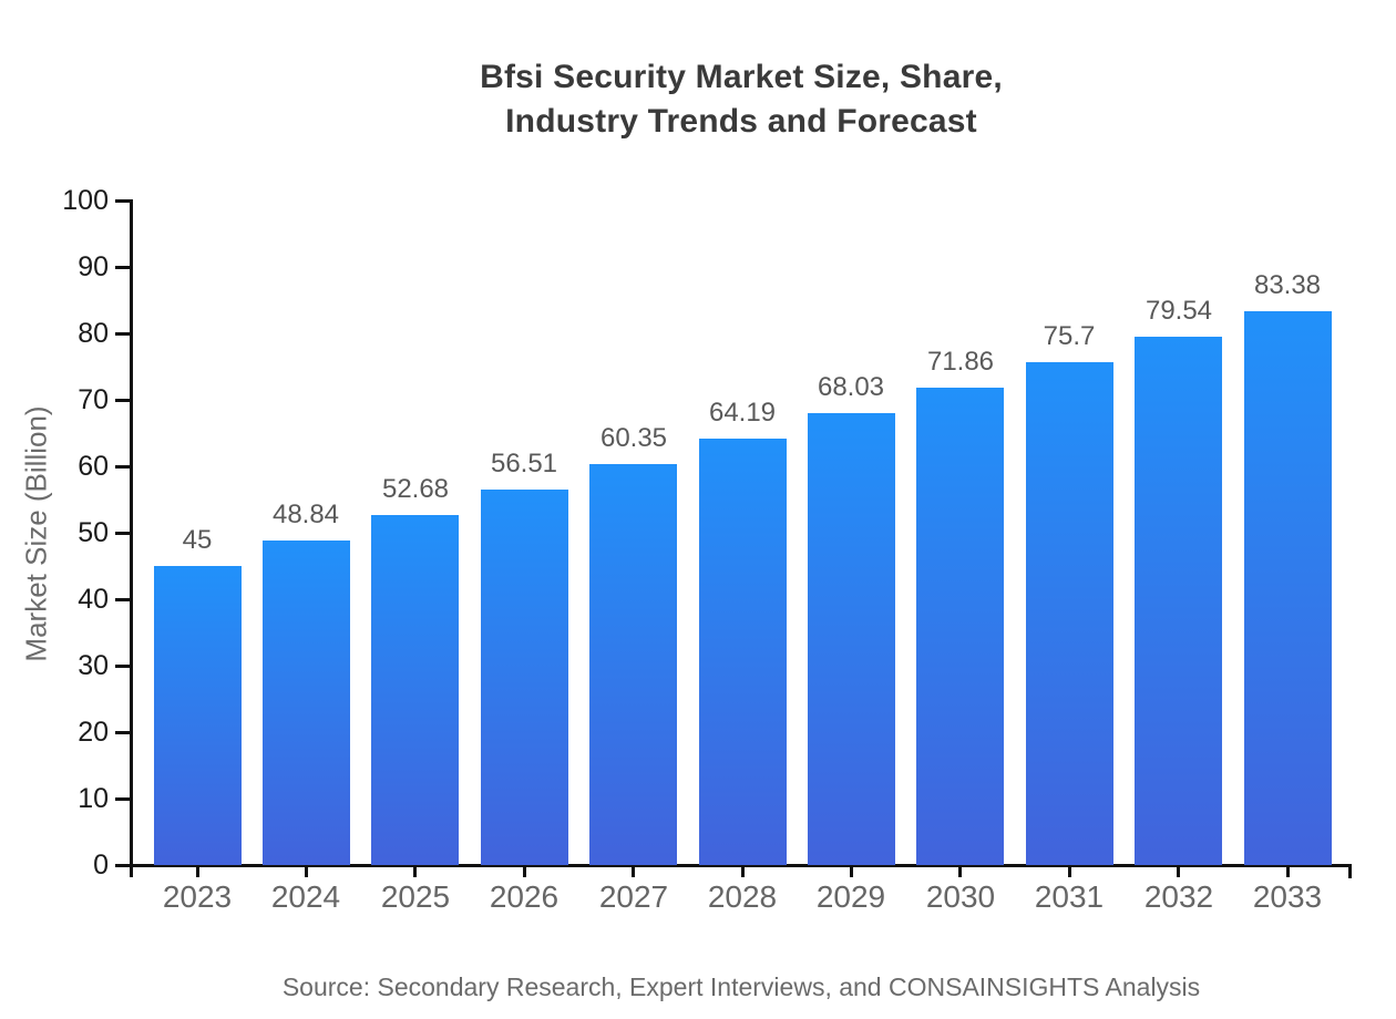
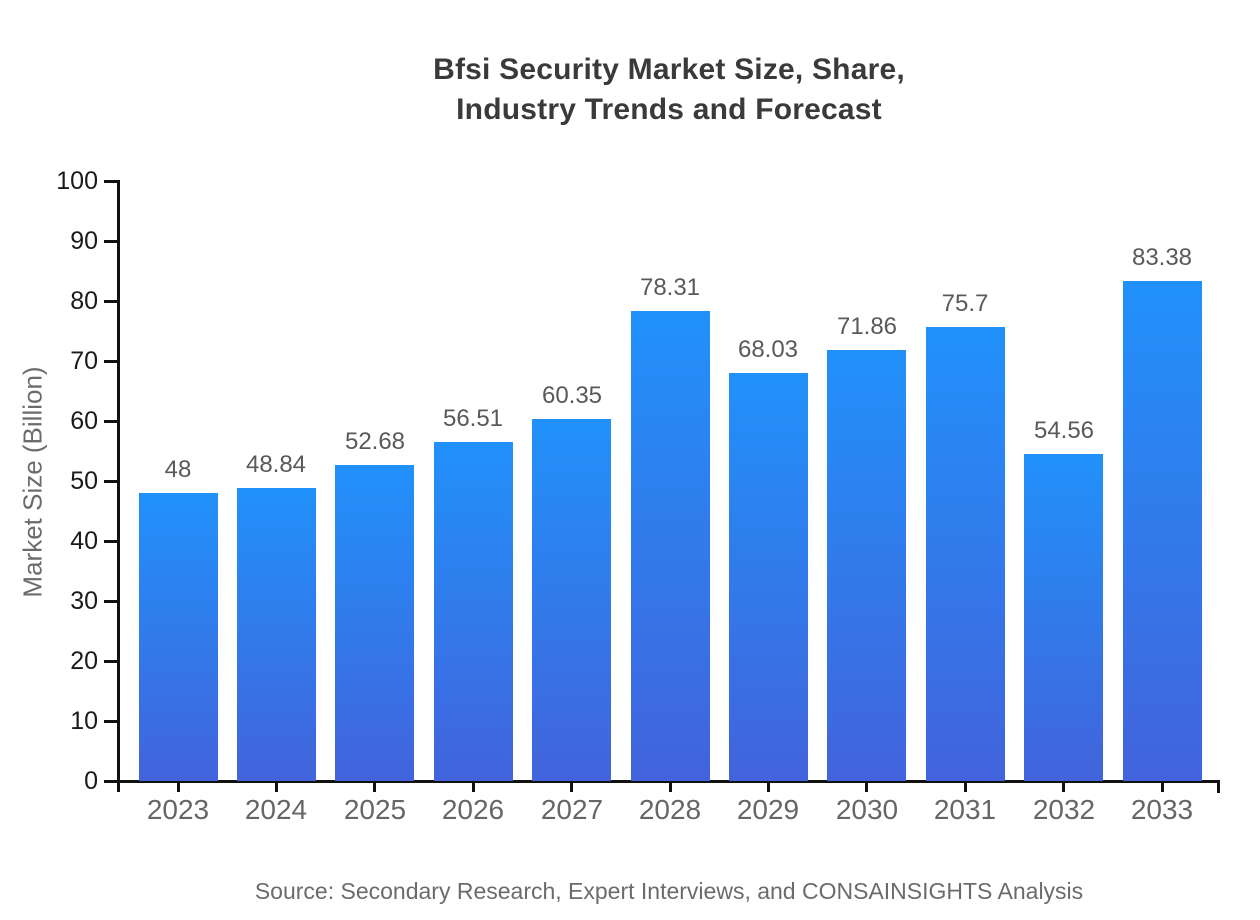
2023: 45 -> 48
2028: 64.19 -> 78.31
2032: 79.54 -> 54.56
